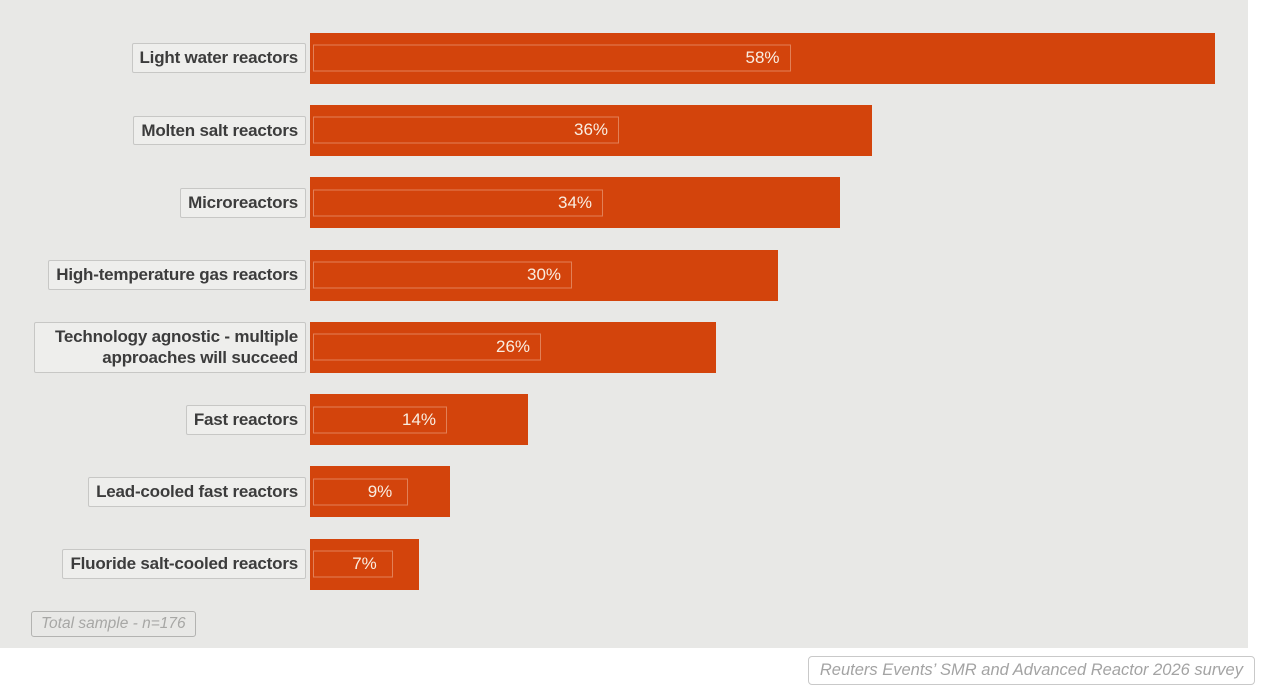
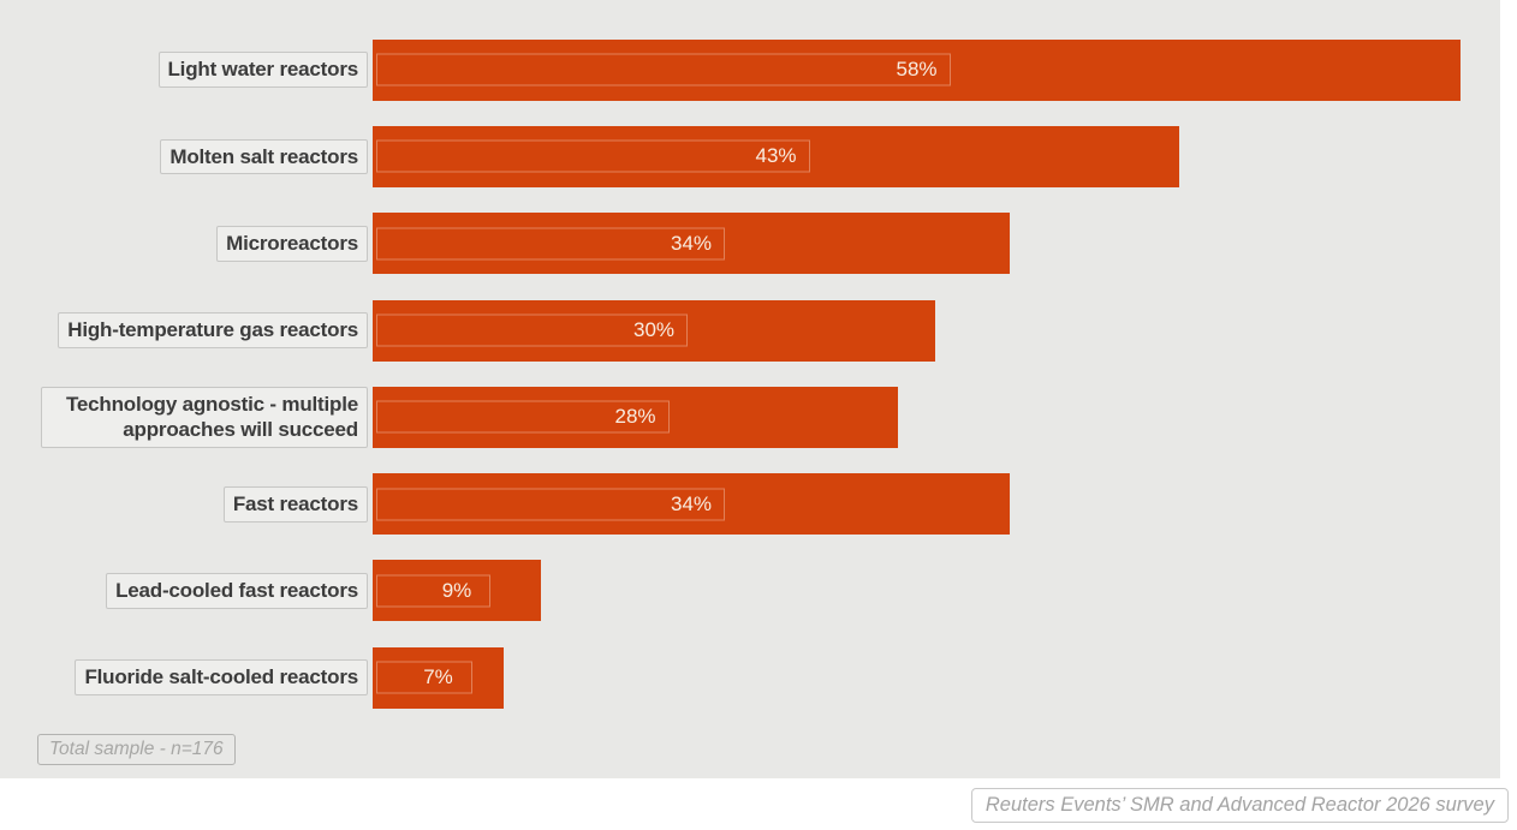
Molten salt reactors: 36% -> 43%
Technology agnostic - multiple approaches will succeed: 26% -> 28%
Fast reactors: 14% -> 34%
